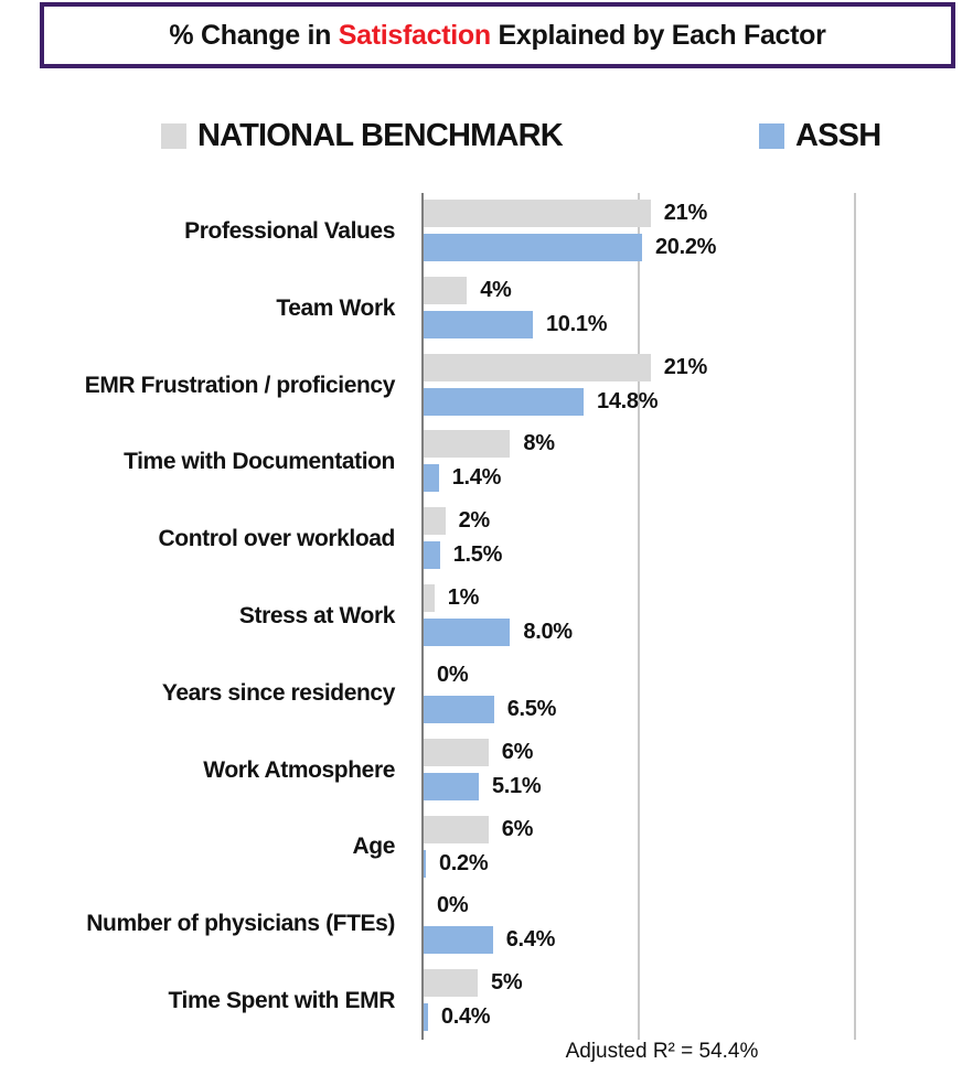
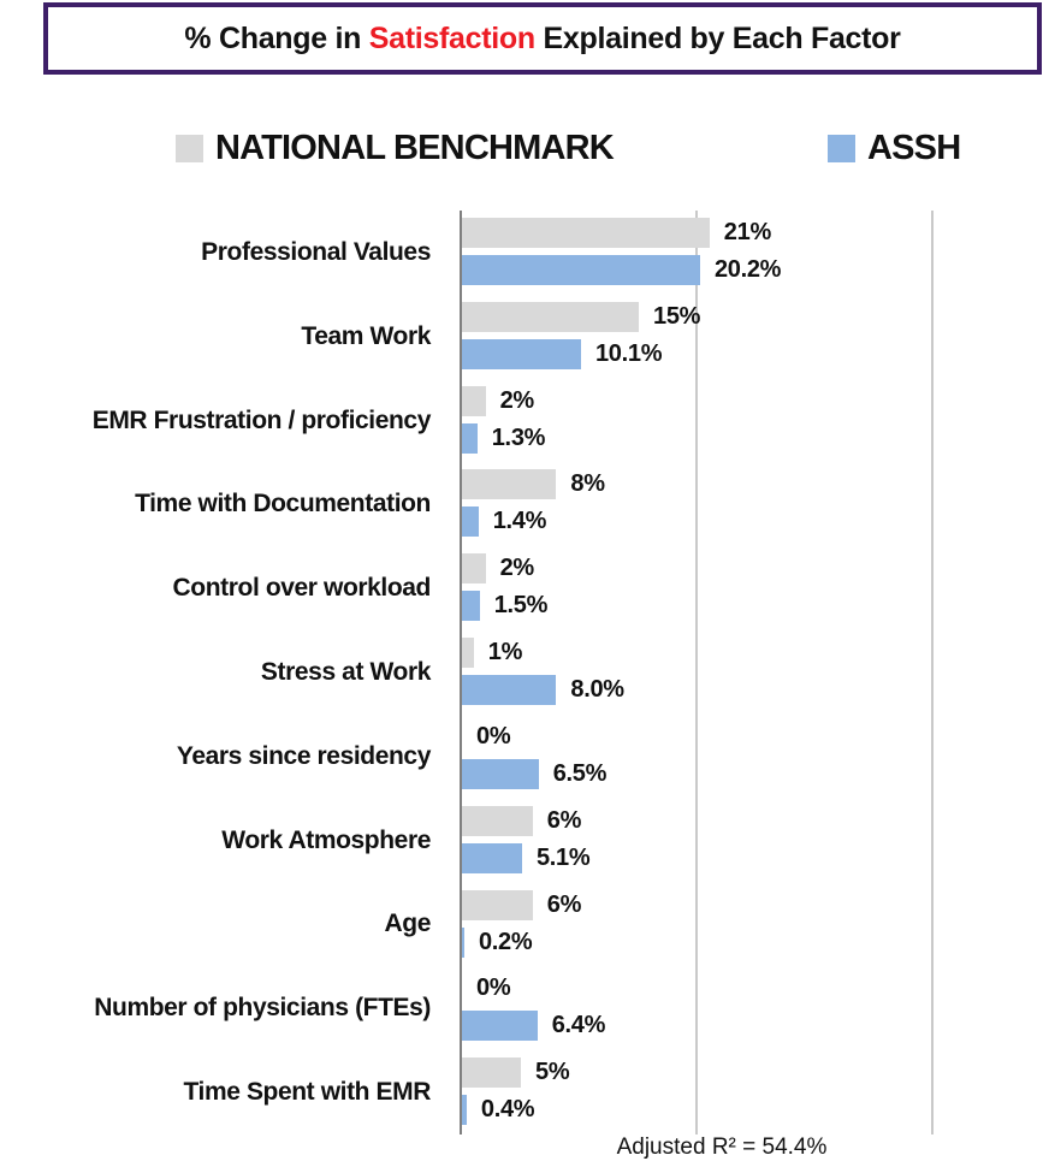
NATIONAL BENCHMARK/Team Work: 4% -> 15%
NATIONAL BENCHMARK/EMR Frustration / proficiency: 21% -> 2%
ASSH/EMR Frustration / proficiency: 14.8% -> 1.3%
